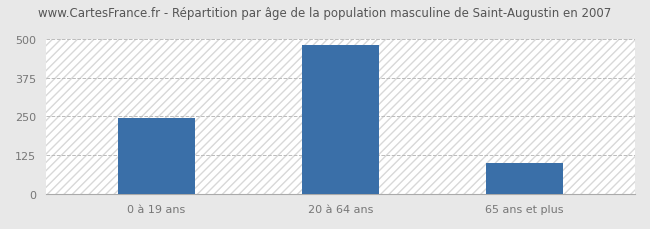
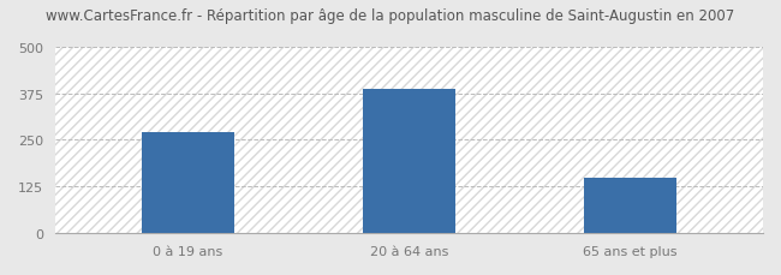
0 à 19 ans: 245 -> 270
20 à 64 ans: 480 -> 385
65 ans et plus: 100 -> 150
